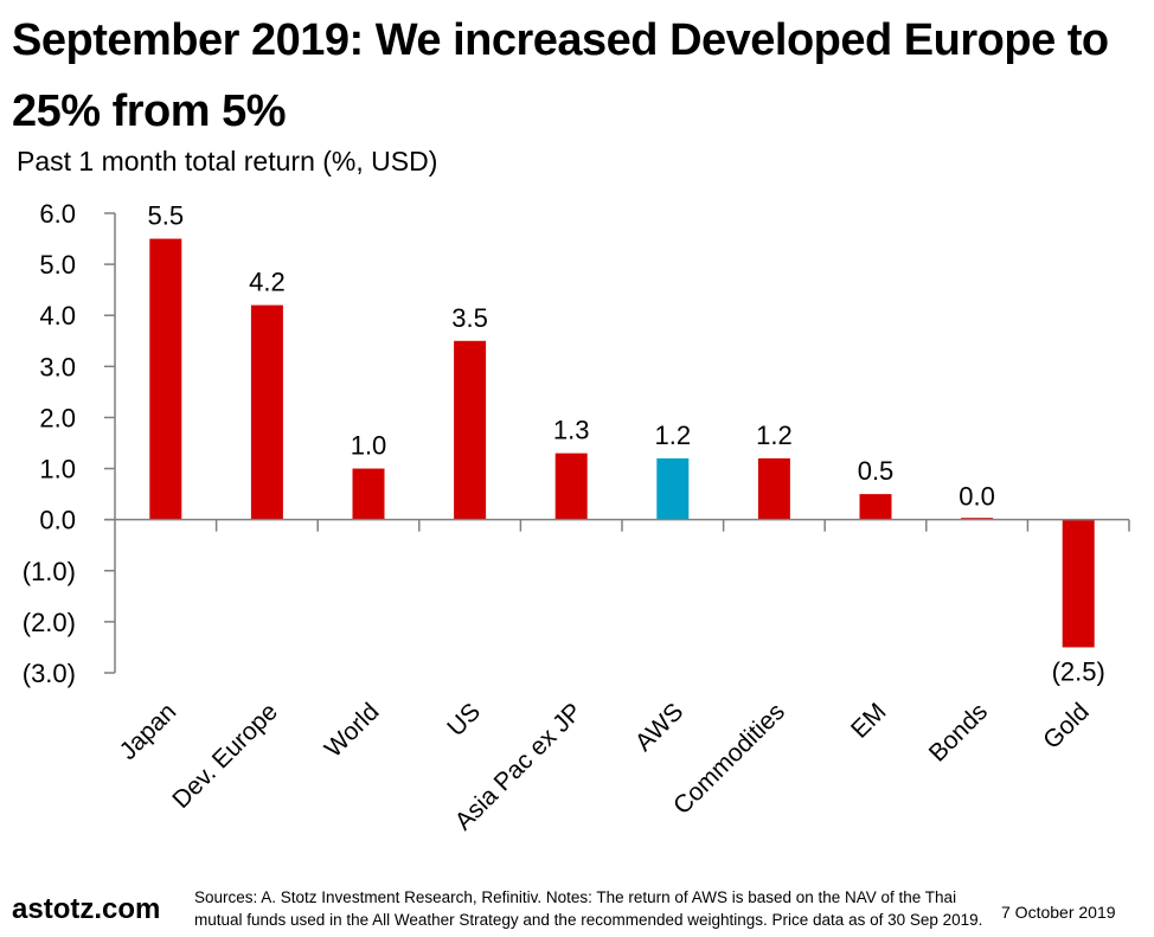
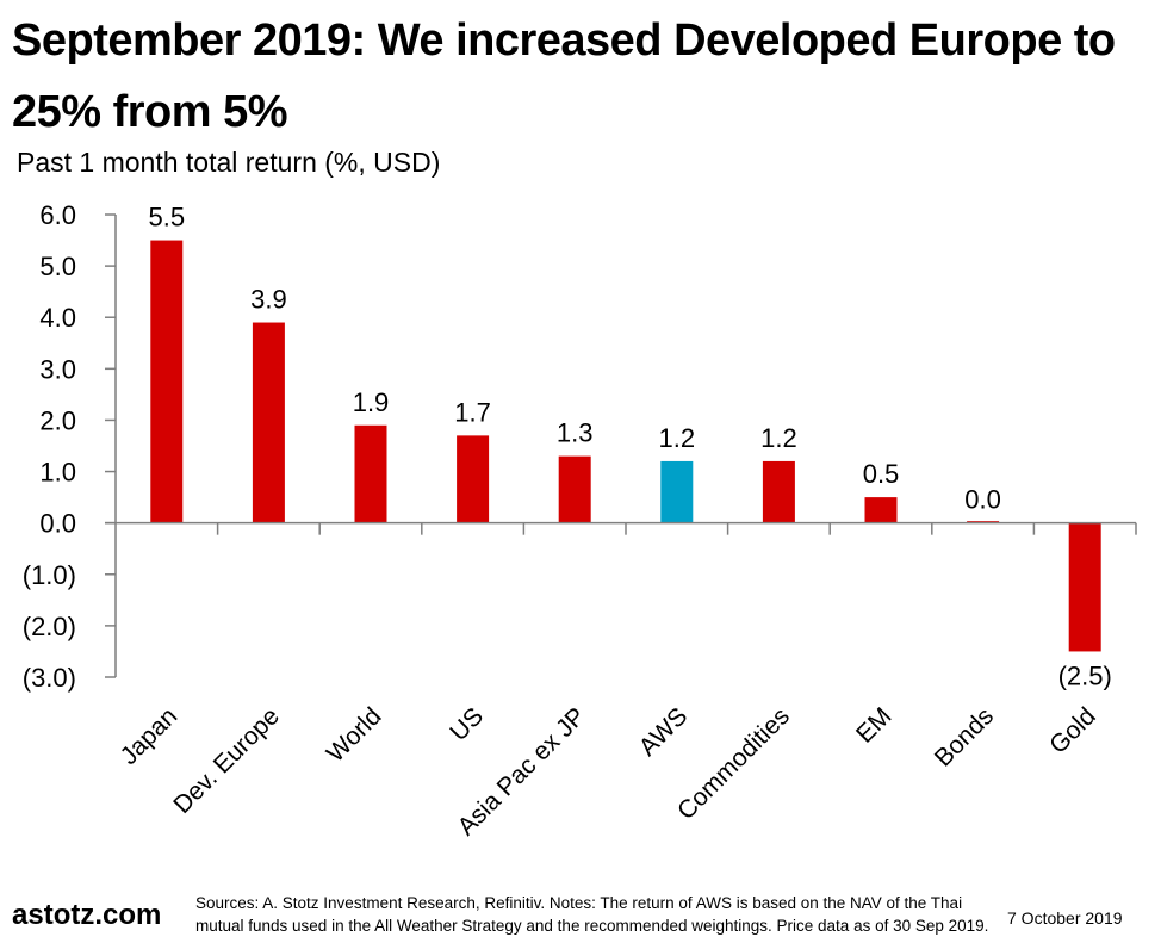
Dev. Europe: 4.2 -> 3.9
World: 1.0 -> 1.9
US: 3.5 -> 1.7
